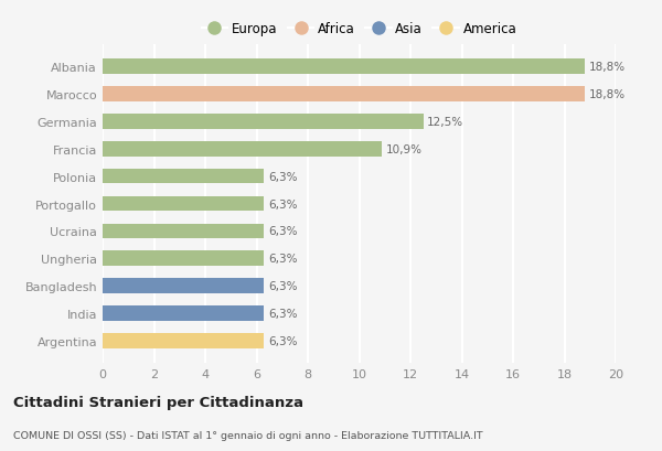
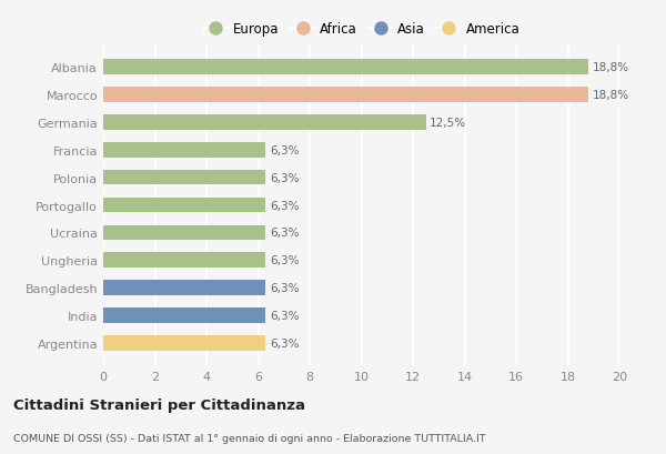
Francia: 10,9% -> 6,3%
